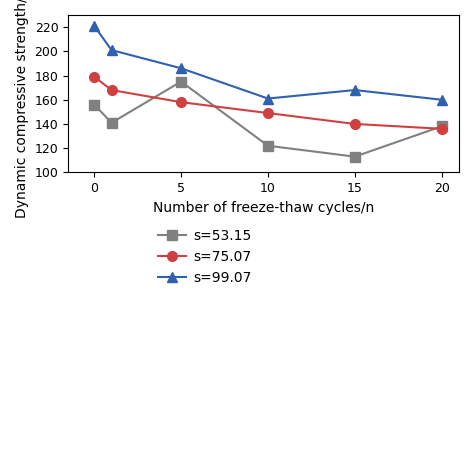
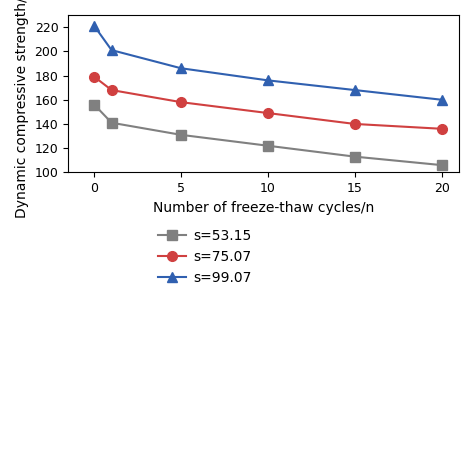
s=53.15/5: 175 -> 131
s=99.07/10: 161 -> 176
s=53.15/20: 138 -> 106
